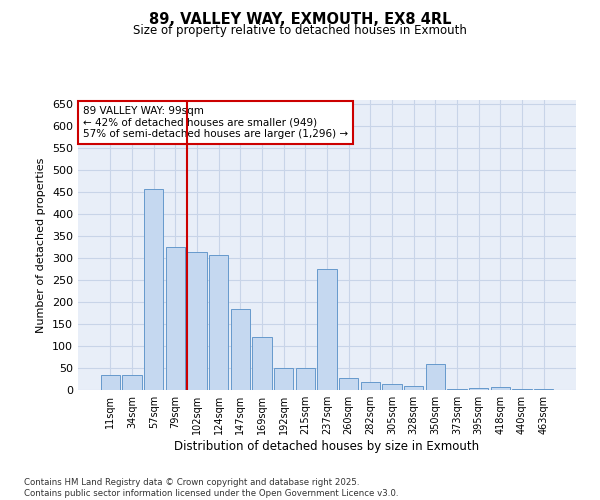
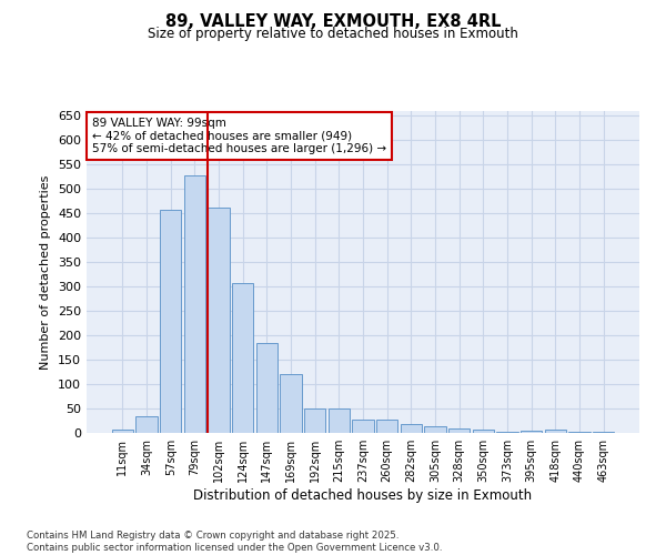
11sqm: 35 -> 7
79sqm: 325 -> 528
102sqm: 315 -> 463
237sqm: 275 -> 27
350sqm: 60 -> 6
